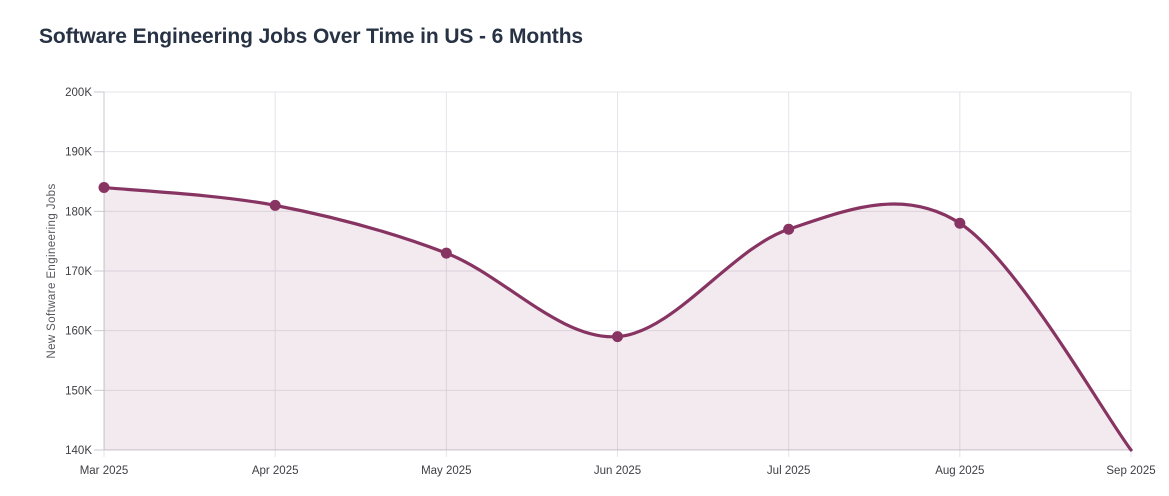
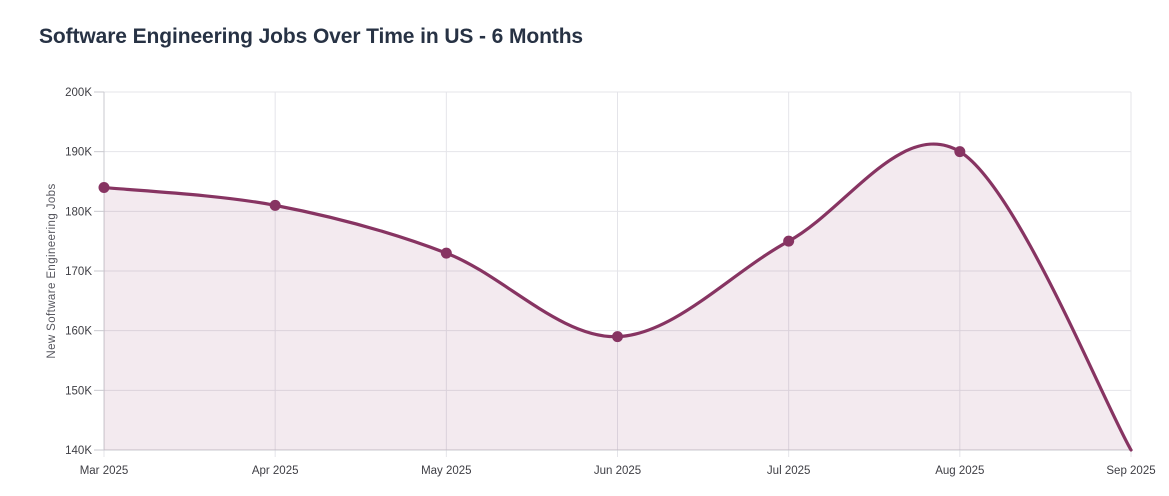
Jul 2025: 177K -> 175K
Aug 2025: 178K -> 190K
